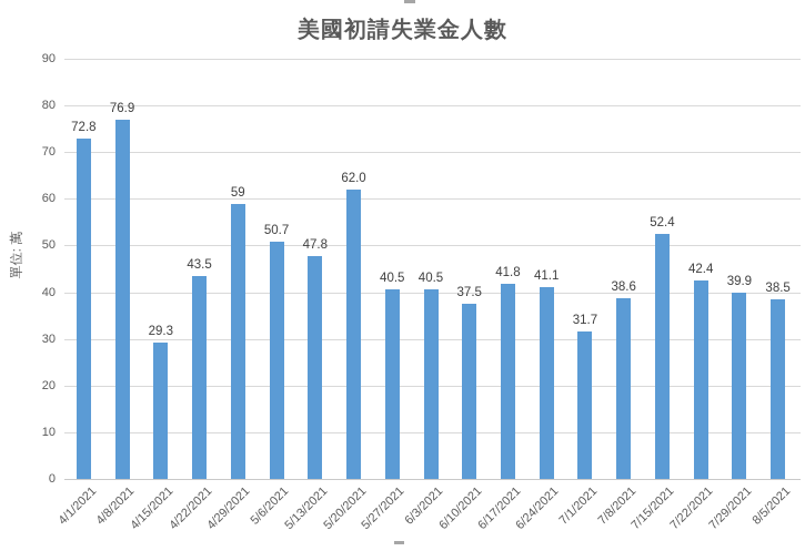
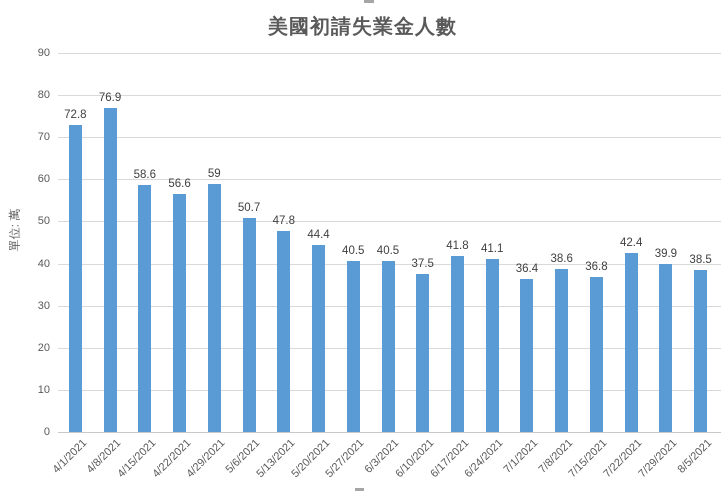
4/15/2021: 29.3 -> 58.6
4/22/2021: 43.5 -> 56.6
5/20/2021: 62.0 -> 44.4
7/1/2021: 31.7 -> 36.4
7/15/2021: 52.4 -> 36.8
